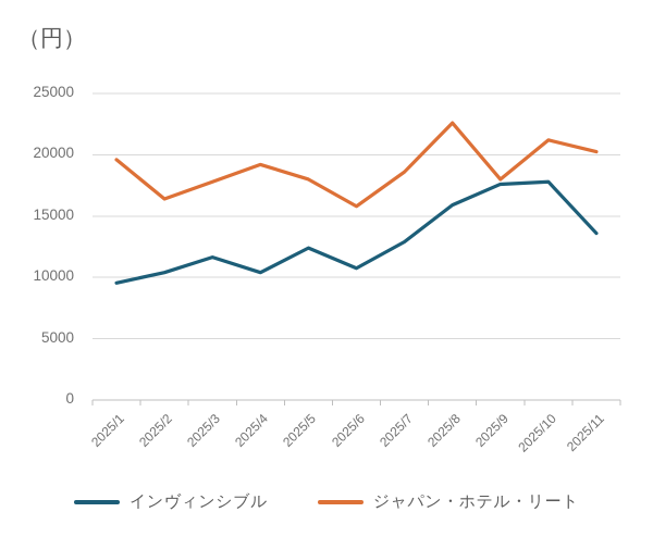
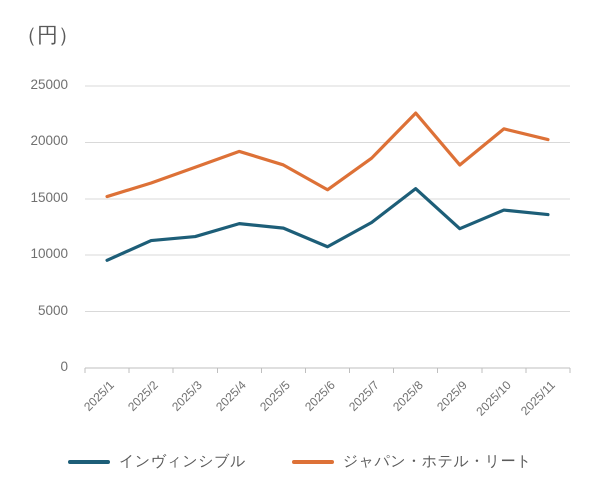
ジャパン・ホテル・リート/2025/1: 19600 -> 15200
インヴィンシブル/2025/2: 10400 -> 11300
インヴィンシブル/2025/4: 10400 -> 12800
インヴィンシブル/2025/9: 17600 -> 12400
インヴィンシブル/2025/10: 17800 -> 14000
